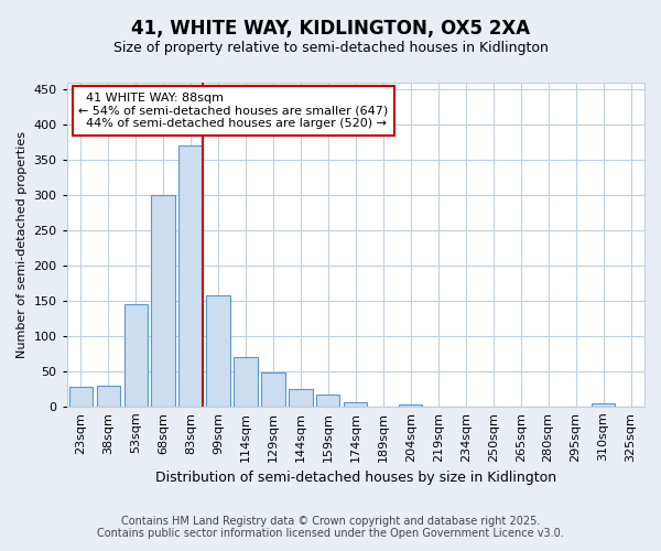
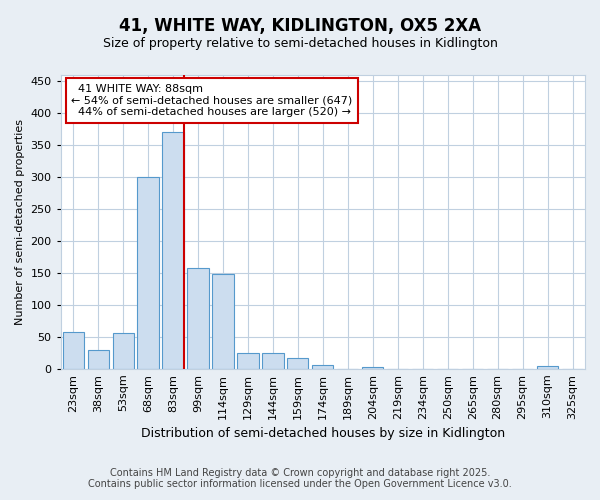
23sqm: 28 -> 58
53sqm: 145 -> 56
114sqm: 70 -> 148
129sqm: 48 -> 24
